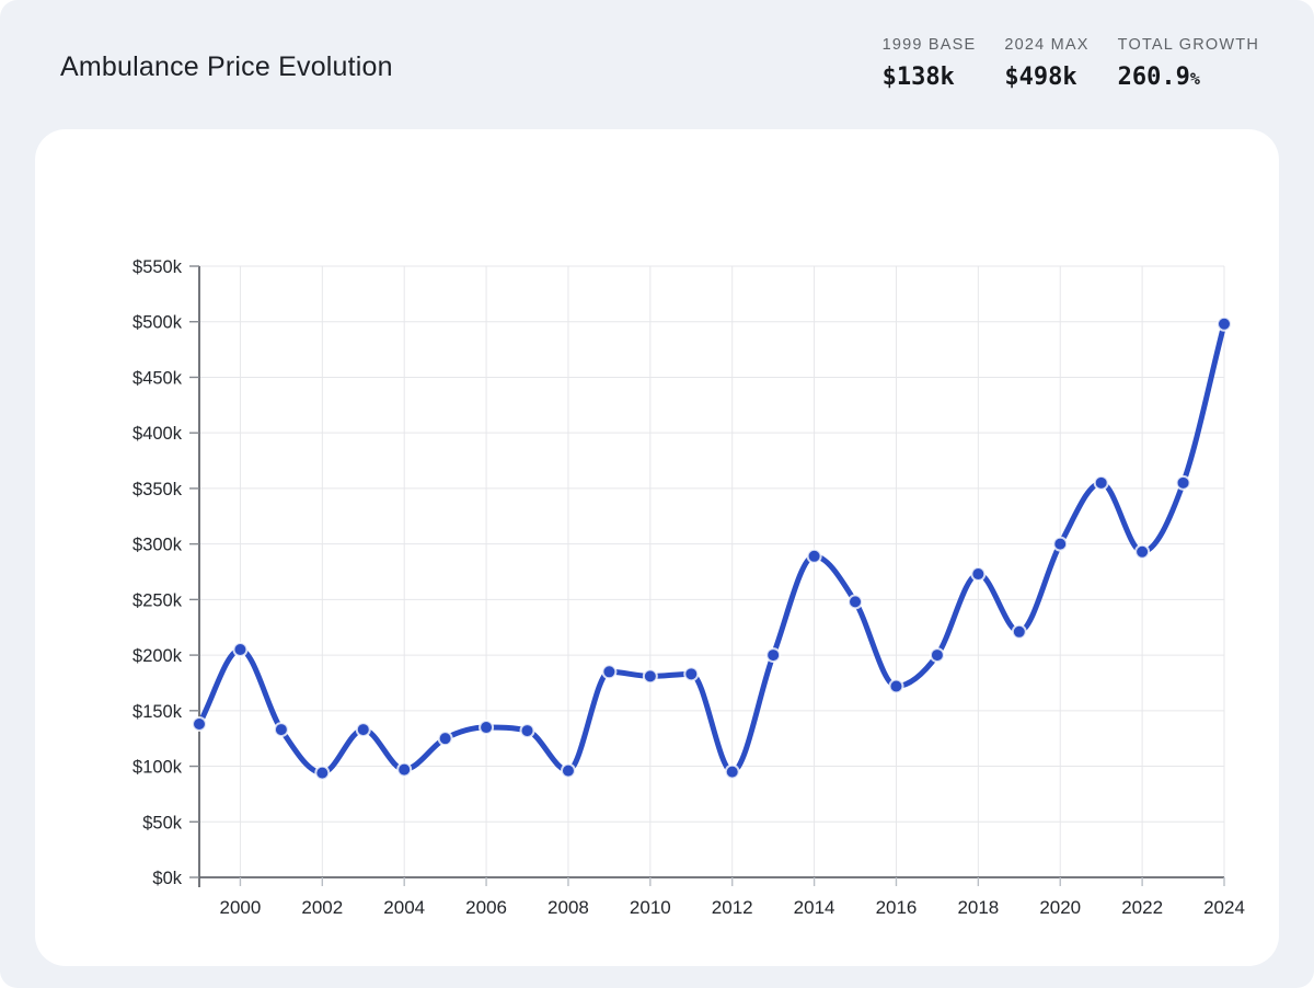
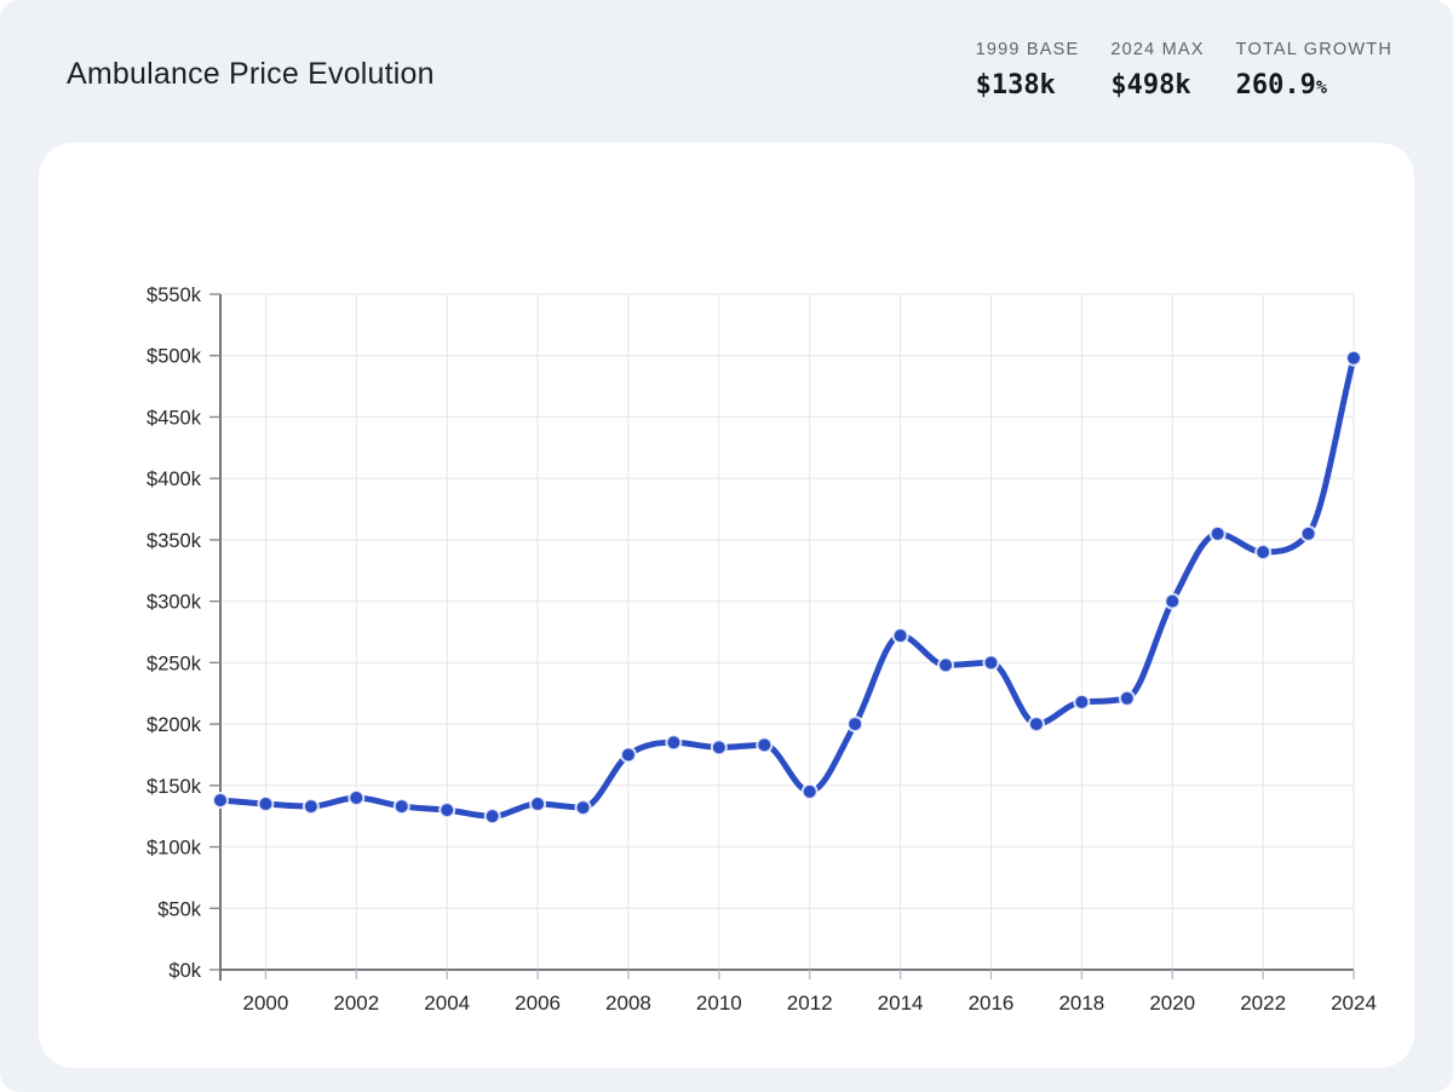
2000: $205k -> $135k
2002: $94k -> $140k
2004: $97k -> $130k
2008: $96k -> $175k
2012: $95k -> $145k
2014: $289k -> $272k
2016: $172k -> $250k
2018: $273k -> $218k
2022: $293k -> $340k
